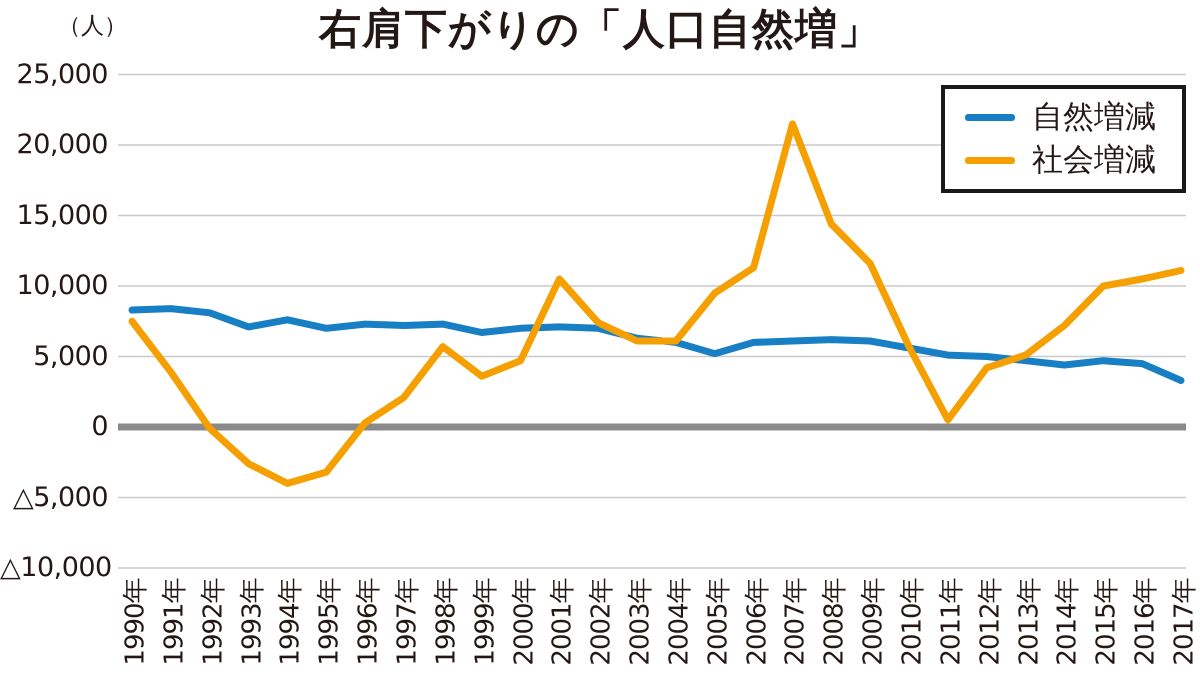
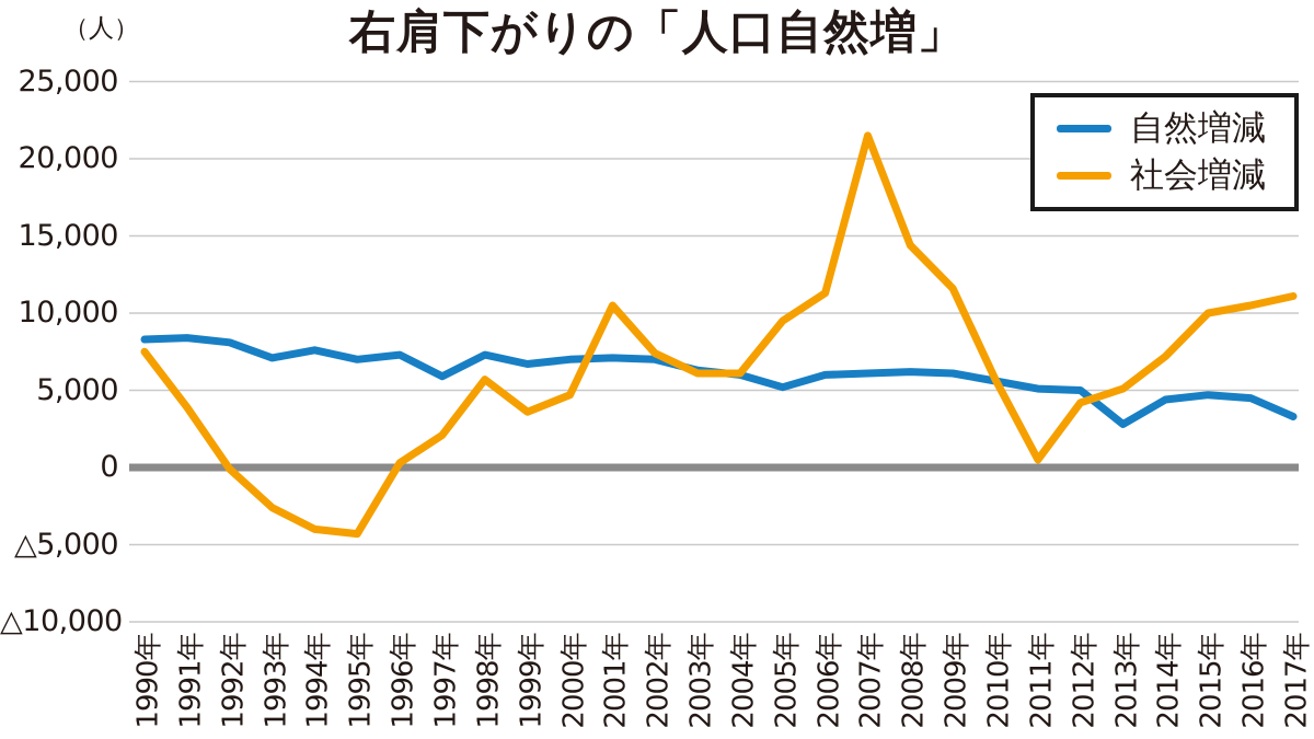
社会増減/1995年: -3200 -> -4300
自然増減/1997年: 7200 -> 5900
自然増減/2013年: 4700 -> 2800
